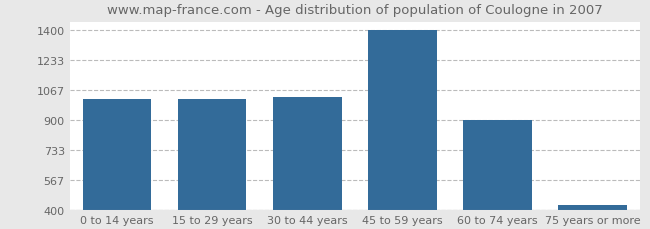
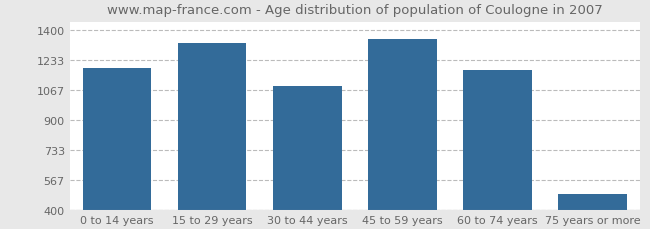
0 to 14 years: 1020 -> 1190
15 to 29 years: 1020 -> 1330
30 to 44 years: 1030 -> 1090
45 to 59 years: 1400 -> 1350
60 to 74 years: 900 -> 1180
75 years or more: 430 -> 490
